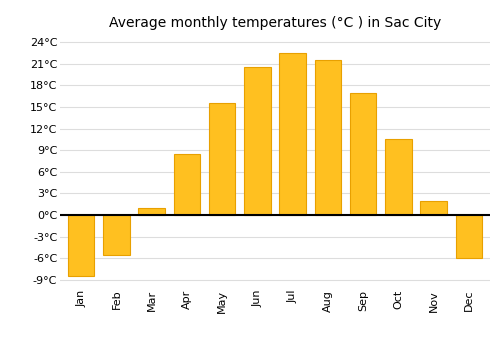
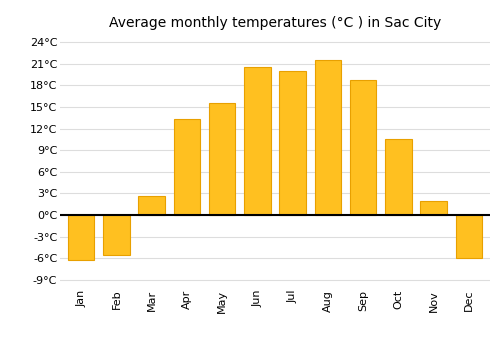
Jan: -8.5°C -> -6.2°C
Mar: 1.0°C -> 2.6°C
Apr: 8.5°C -> 13.4°C
Jul: 22.5°C -> 20.0°C
Sep: 17.0°C -> 18.8°C
